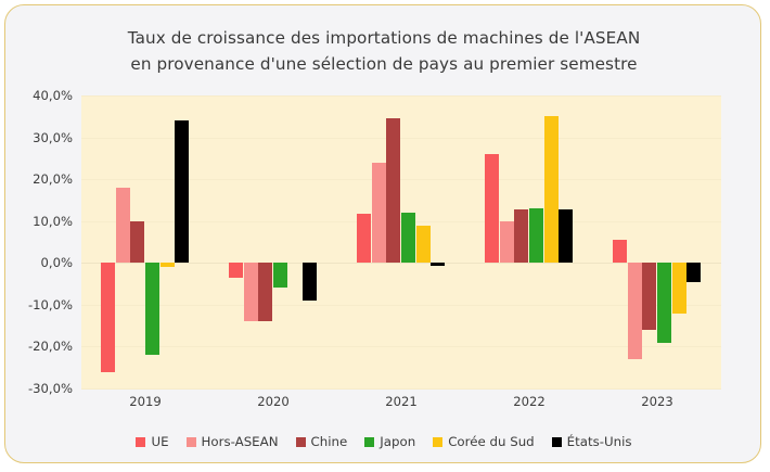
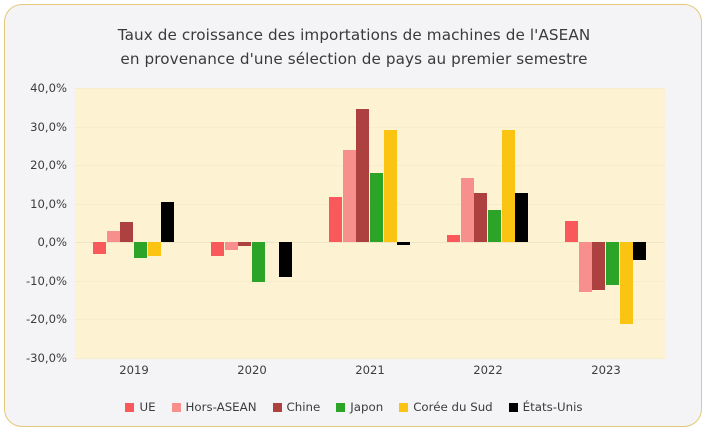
UE/2019: -26% -> -3%
Hors-ASEAN/2019: 18% -> 3%
Chine/2019: 10% -> 5%
Japon/2019: -22% -> -4%
Corée du Sud/2019: -1% -> -4%
États-Unis/2019: 34% -> 10%
Hors-ASEAN/2020: -14% -> -2%
Chine/2020: -14% -> -1%
Japon/2020: -6% -> -10%
Japon/2021: 12% -> 18%
Corée du Sud/2021: 9% -> 29%
UE/2022: 26% -> 2%
Hors-ASEAN/2022: 10% -> 17%
Japon/2022: 13% -> 8%
Corée du Sud/2022: 35% -> 29%
Hors-ASEAN/2023: -23% -> -13%
Chine/2023: -16% -> -12%
Japon/2023: -19% -> -11%
Corée du Sud/2023: -12% -> -21%
